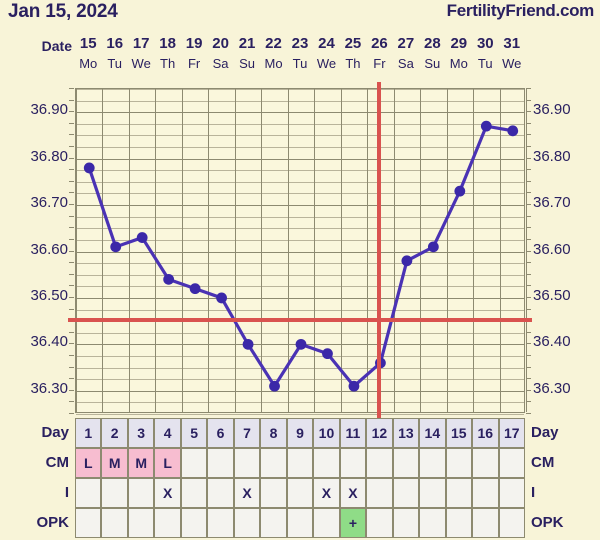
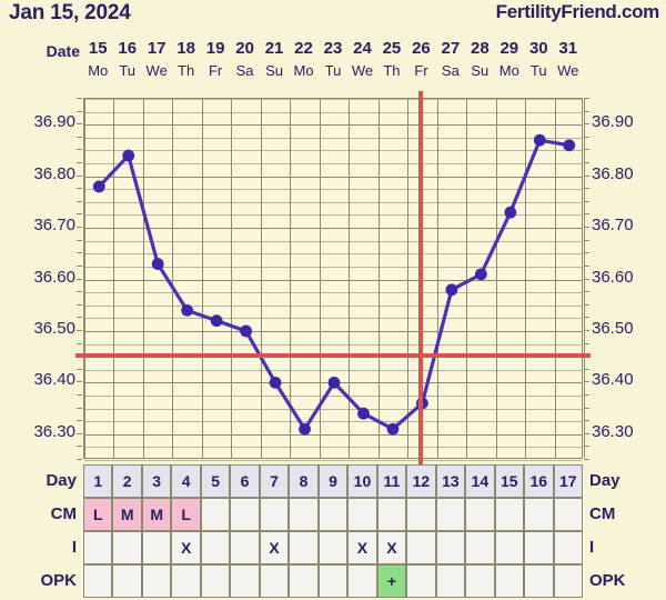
2: 36.61 -> 36.84
10: 36.38 -> 36.34
